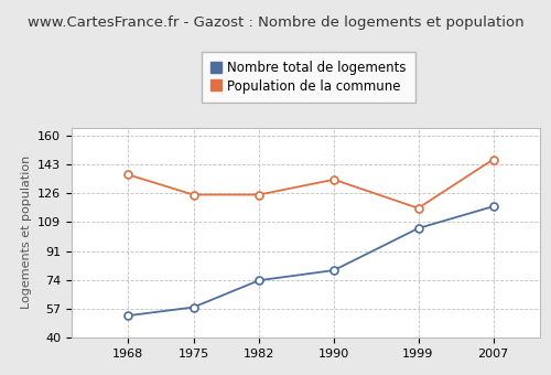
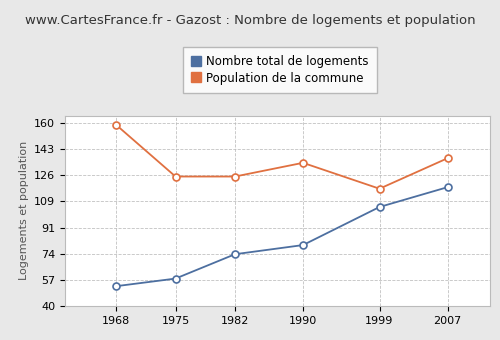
Population de la commune/1968: 137 -> 159
Population de la commune/2007: 146 -> 137
